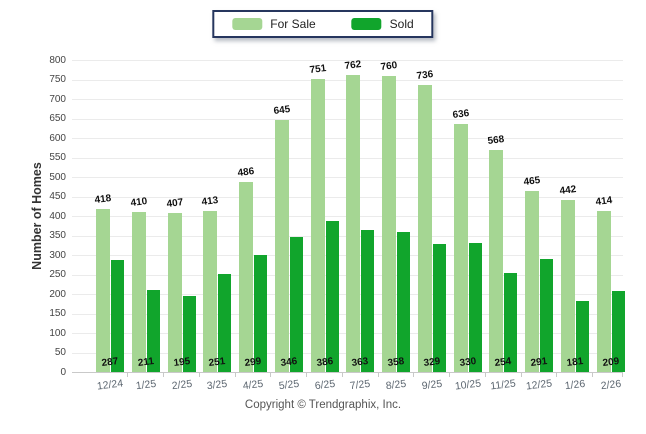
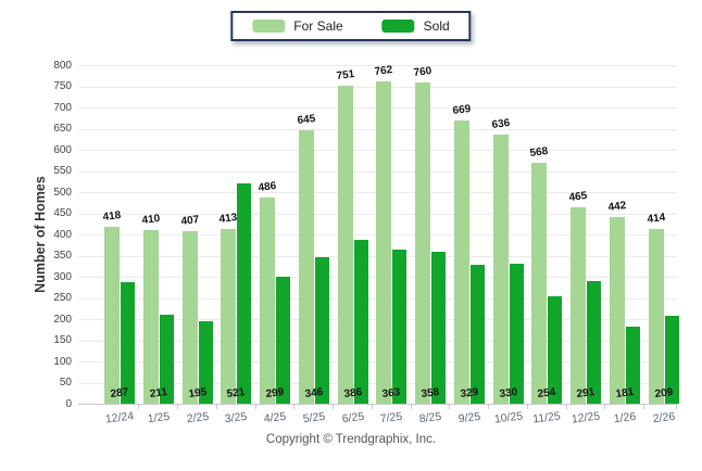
Sold/3/25: 251 -> 521
For Sale/9/25: 736 -> 669
